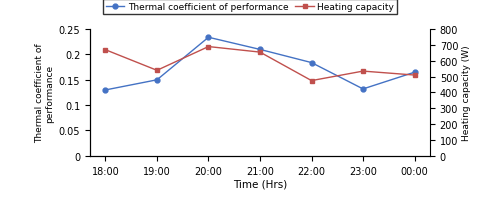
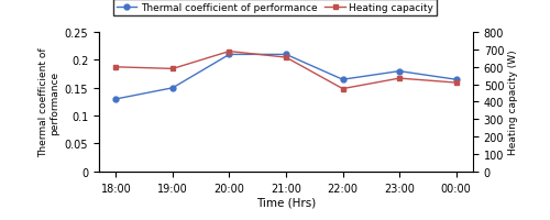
Heating capacity/18:00: 670 -> 600
Heating capacity/19:00: 540 -> 590
Thermal coefficient of performance/20:00: 0.234 -> 0.210
Thermal coefficient of performance/22:00: 0.184 -> 0.165
Thermal coefficient of performance/23:00: 0.132 -> 0.180
